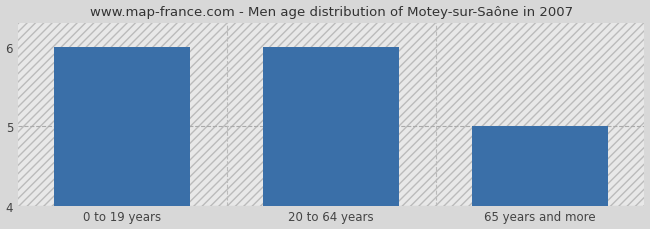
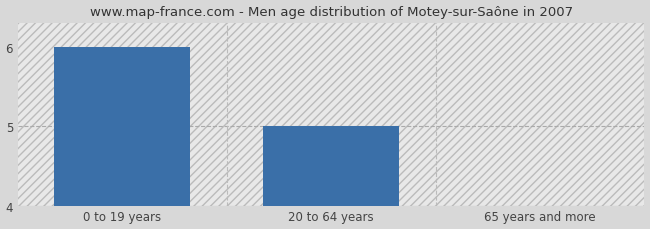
20 to 64 years: 6 -> 5
65 years and more: 5 -> 4
